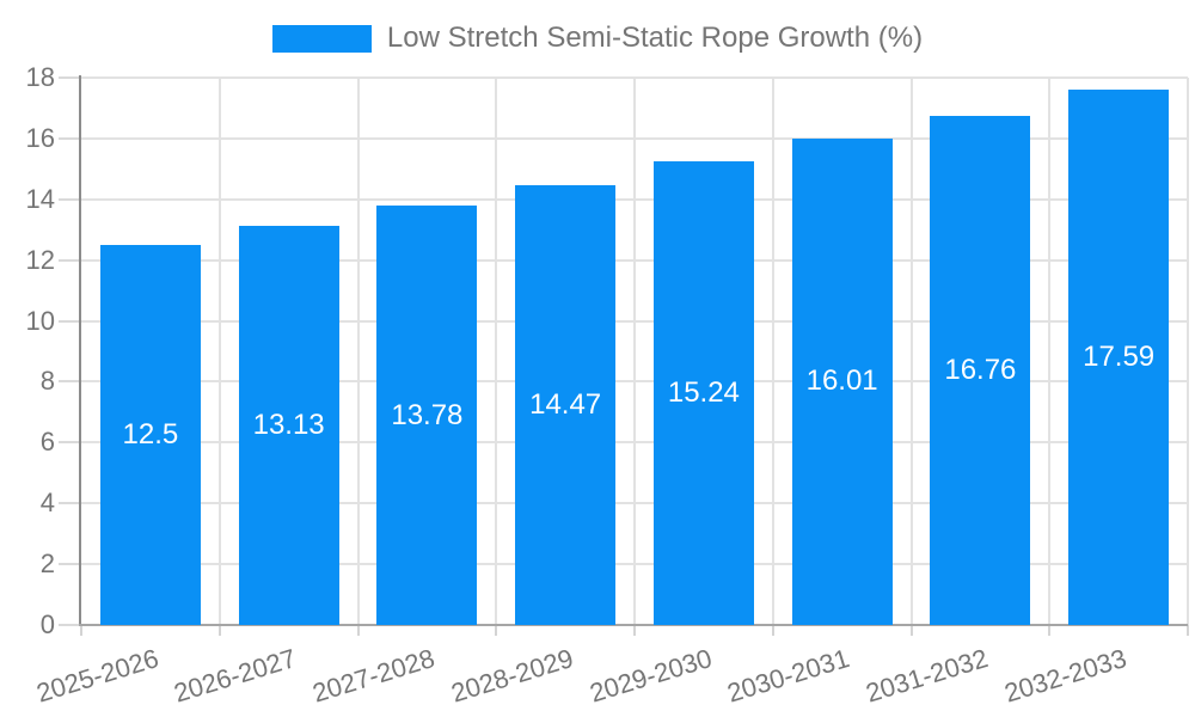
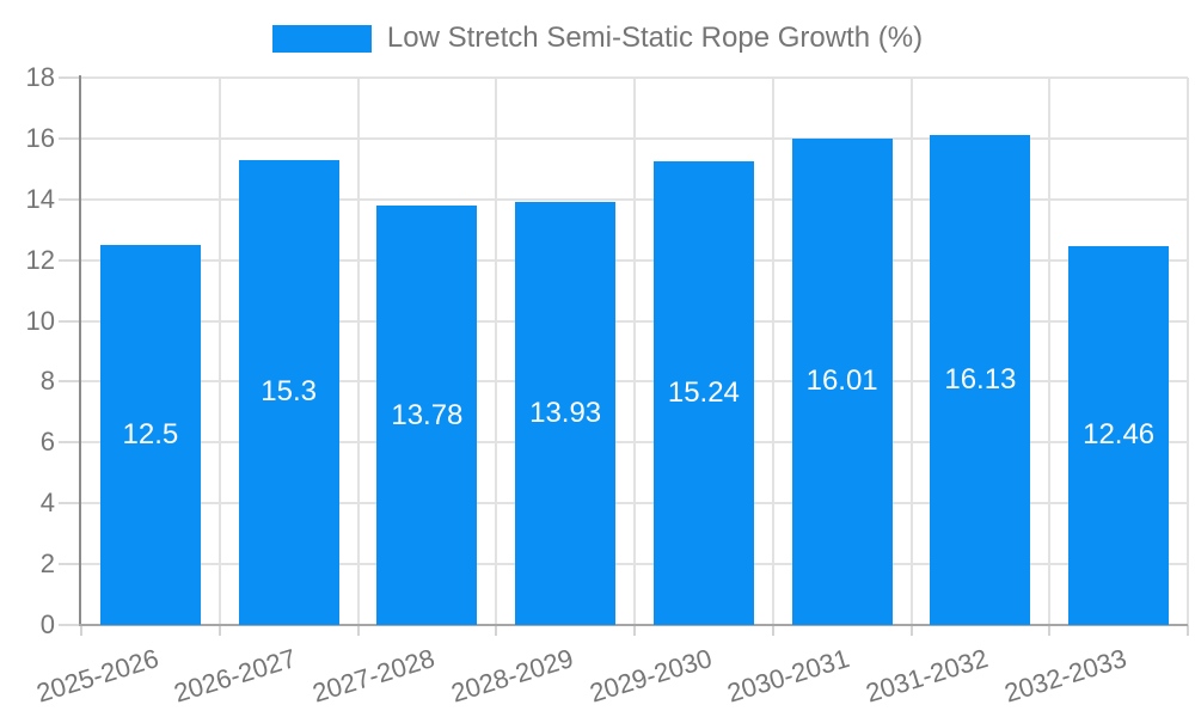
2026-2027: 13.13 -> 15.3
2028-2029: 14.47 -> 13.93
2031-2032: 16.76 -> 16.13
2032-2033: 17.59 -> 12.46
